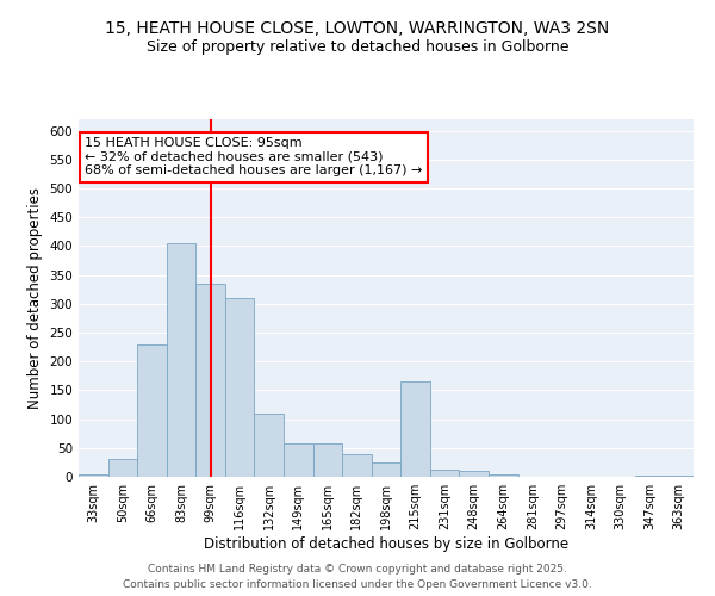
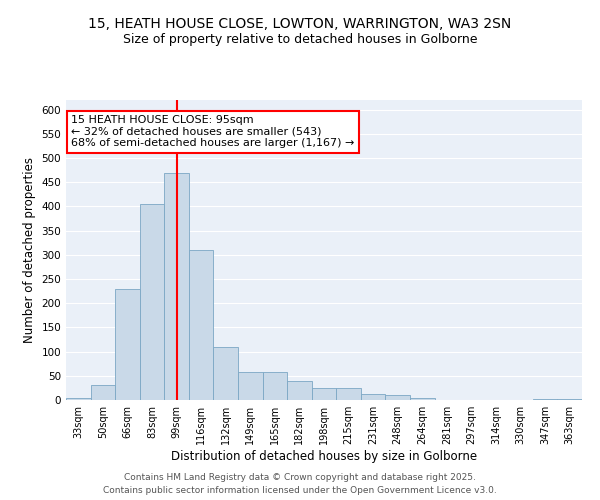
99sqm: 335 -> 470
215sqm: 165 -> 25
